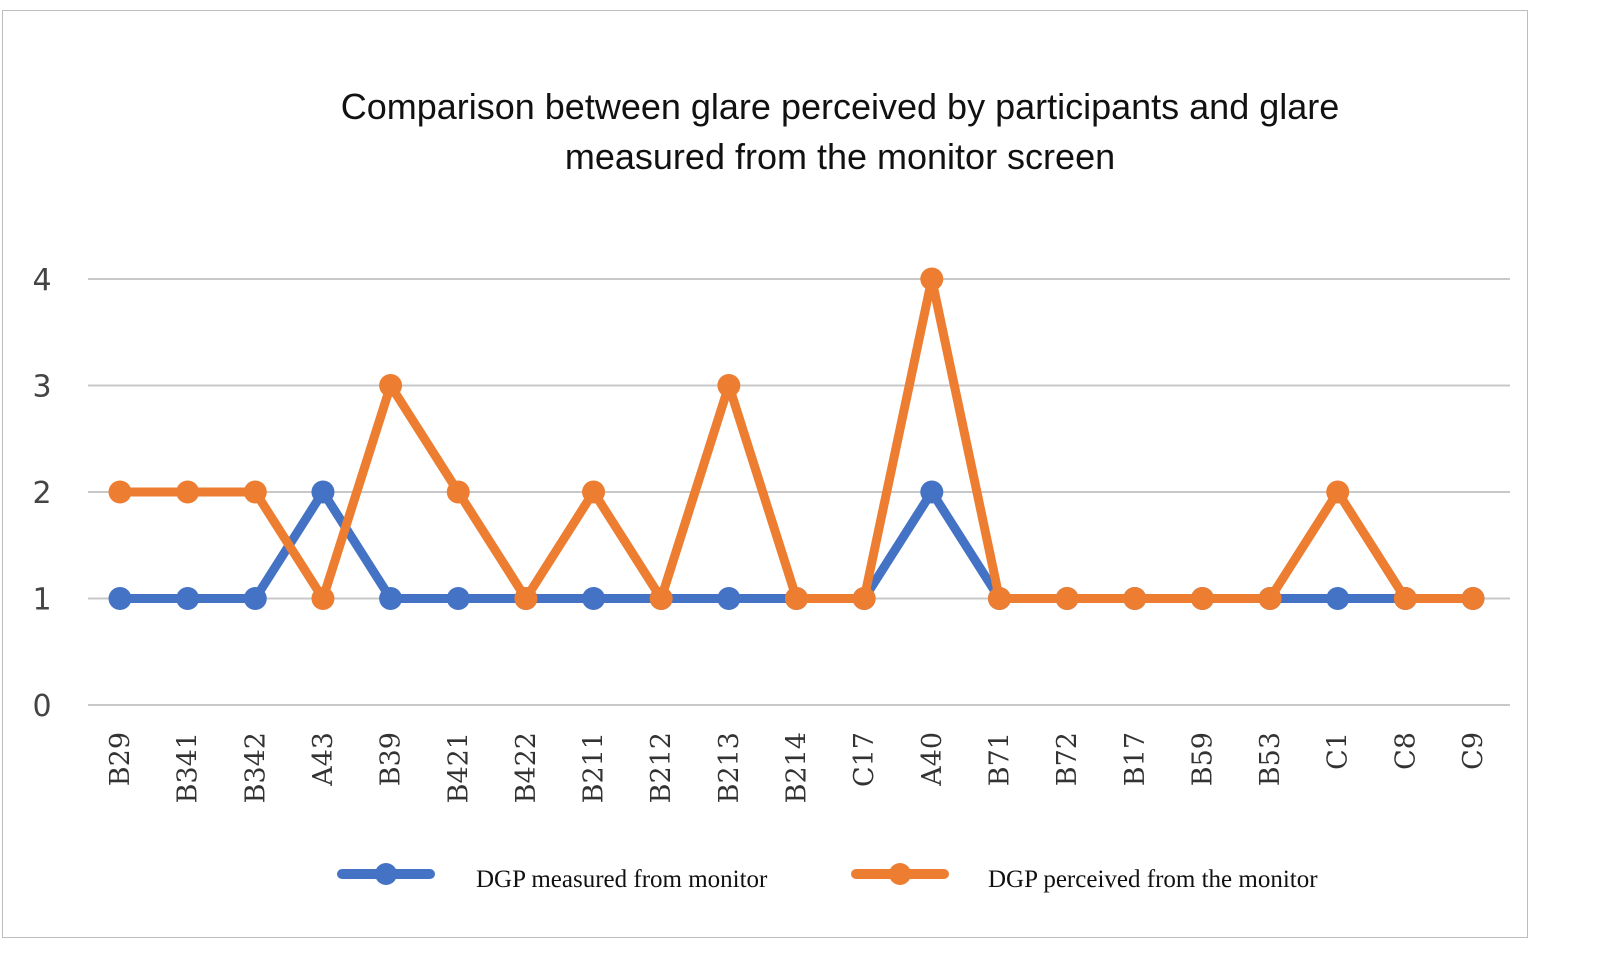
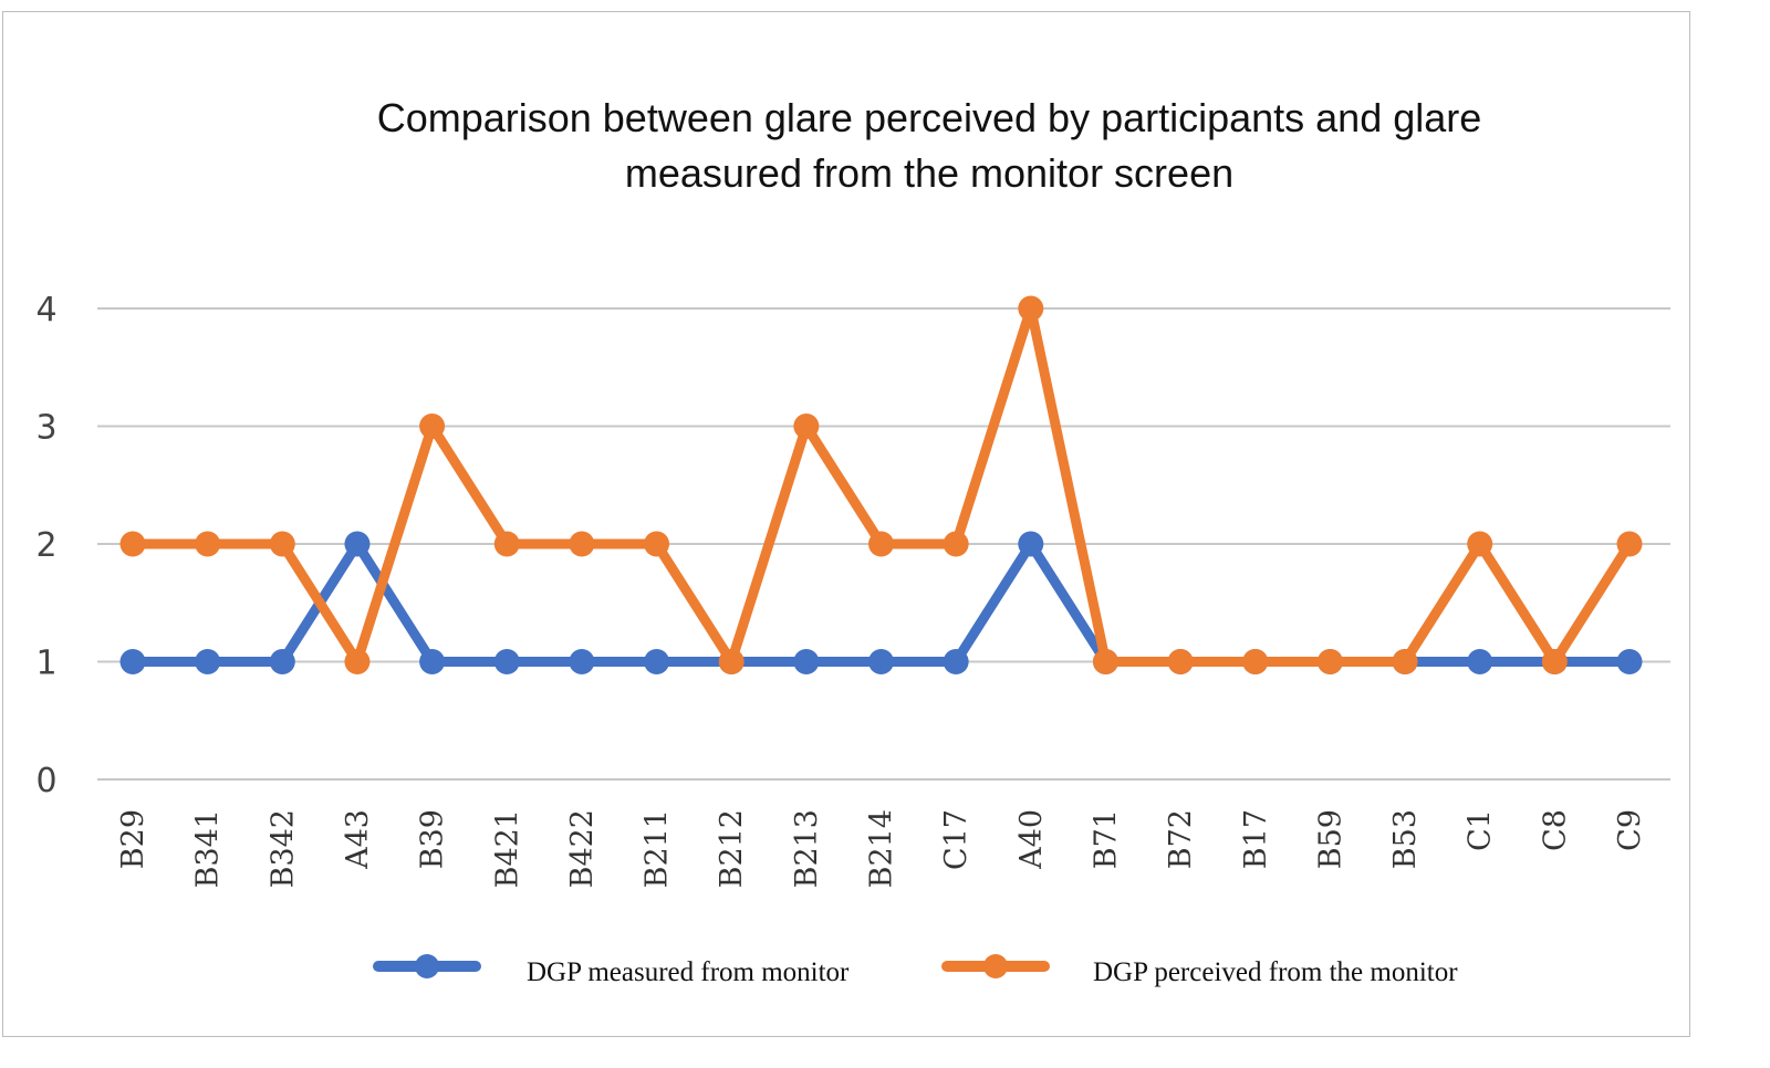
DGP perceived from the monitor/B422: 1 -> 2
DGP perceived from the monitor/B214: 1 -> 2
DGP perceived from the monitor/C17: 1 -> 2
DGP perceived from the monitor/C9: 1 -> 2
